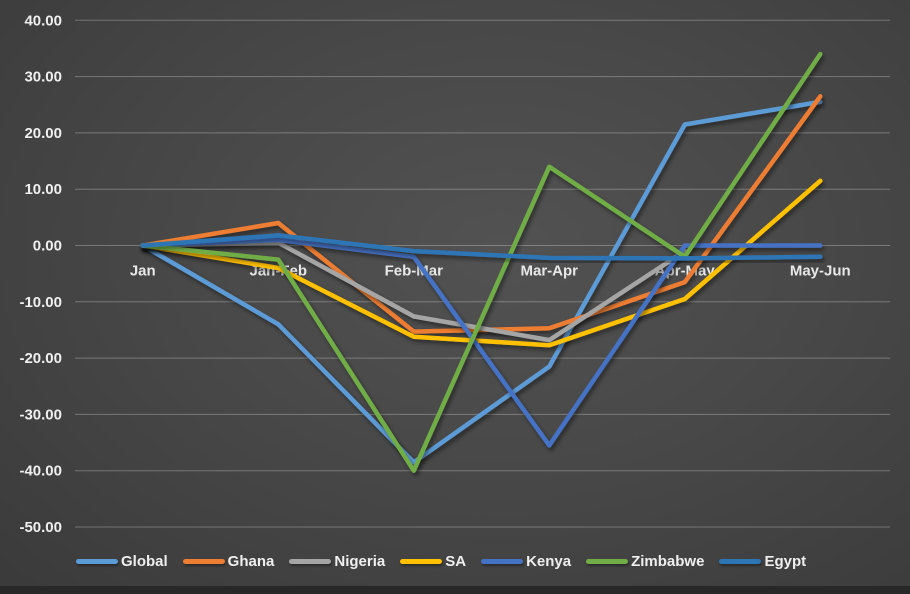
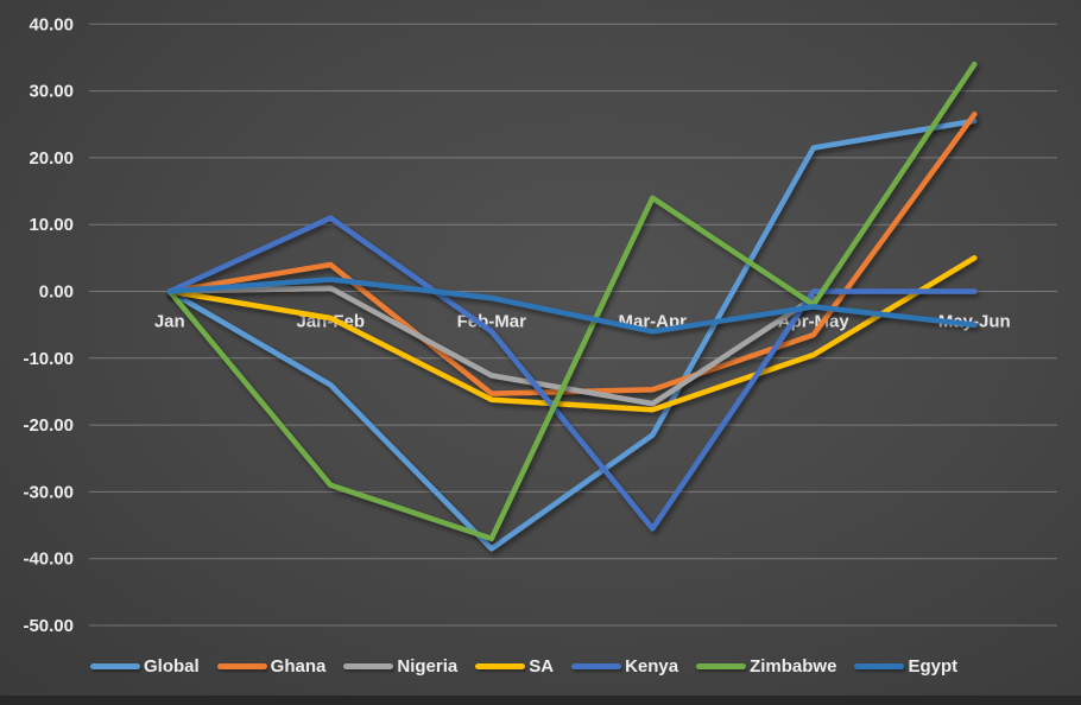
Kenya/Jan-Feb: 1 -> 11
Zimbabwe/Jan-Feb: -2 -> -29
Kenya/Feb-Mar: -2 -> -6
Zimbabwe/Feb-Mar: -40 -> -37
Egypt/Mar-Apr: -2 -> -6
SA/May-Jun: 12 -> 5
Egypt/May-Jun: -2 -> -5
